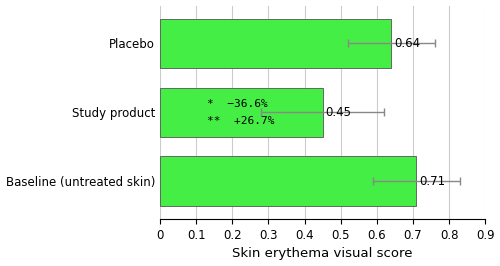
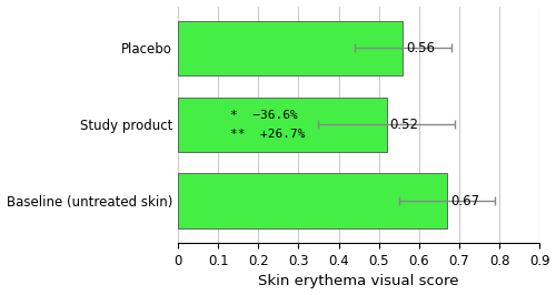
Placebo: 0.64 -> 0.56
Study product: 0.45 -> 0.52
Baseline (untreated skin): 0.71 -> 0.67
